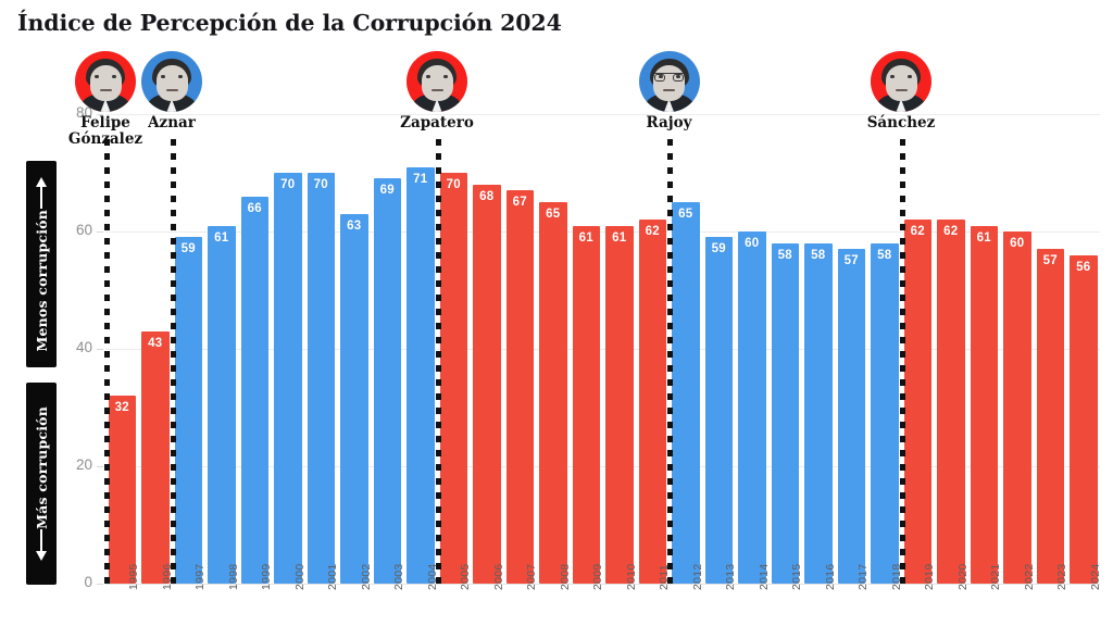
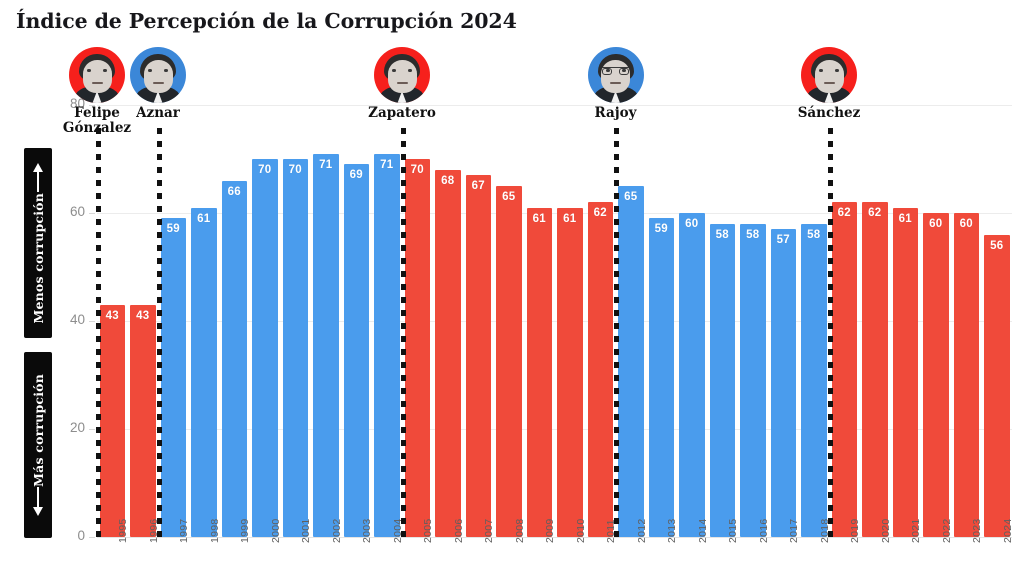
1995: 32 -> 43
2002: 63 -> 71
2023: 57 -> 60
